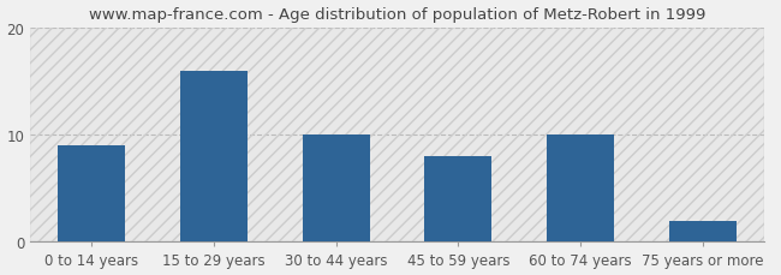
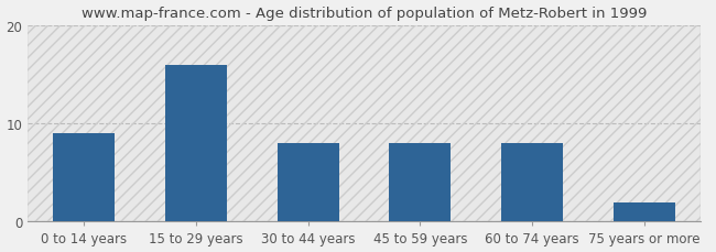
30 to 44 years: 10 -> 8
60 to 74 years: 10 -> 8
